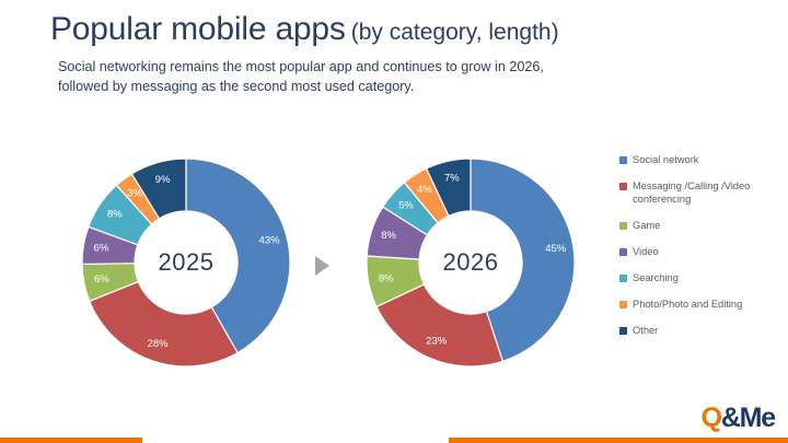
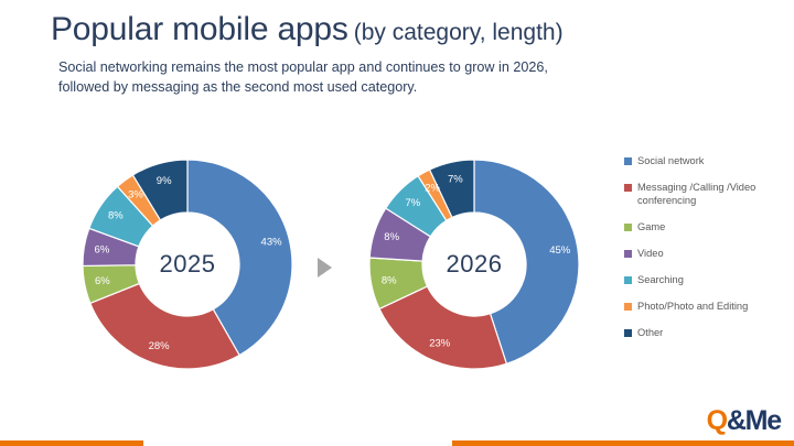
2026/Searching: 5% -> 7%
2026/Photo/Photo and Editing: 4% -> 2%
